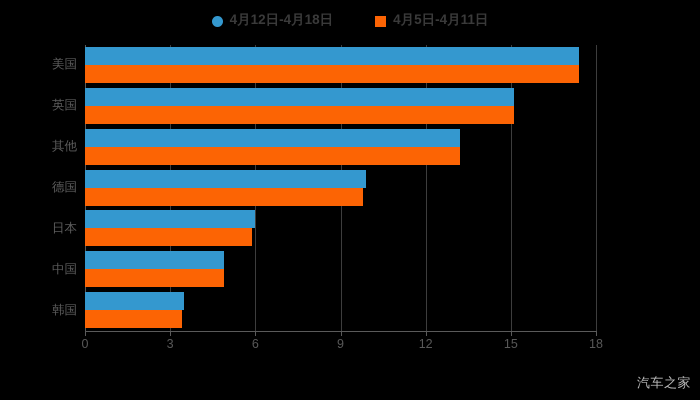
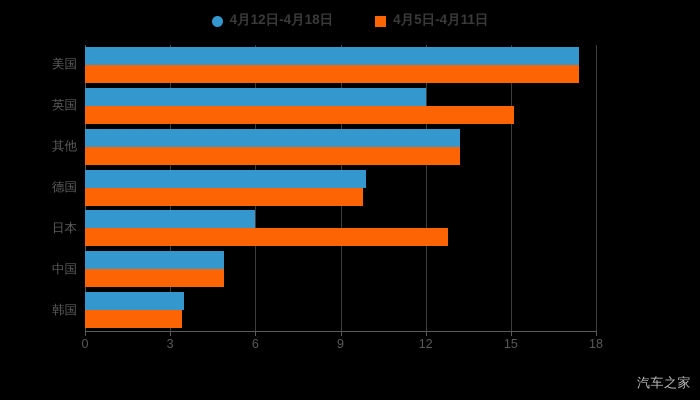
4月12日-4月18日/英国: 15.1 -> 12.0
4月5日-4月11日/日本: 5.9 -> 12.8
